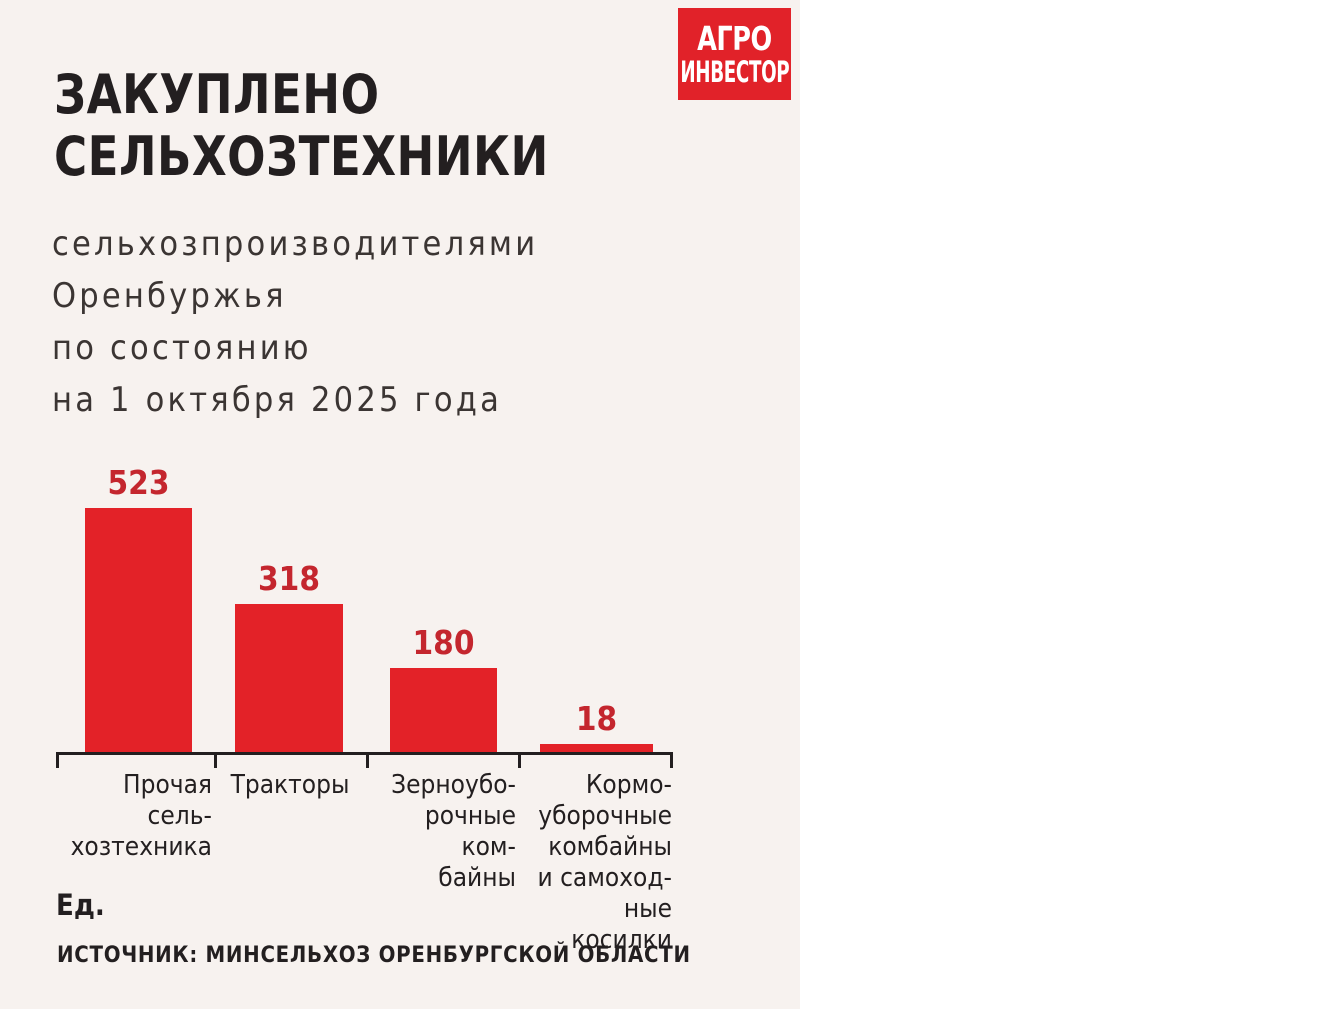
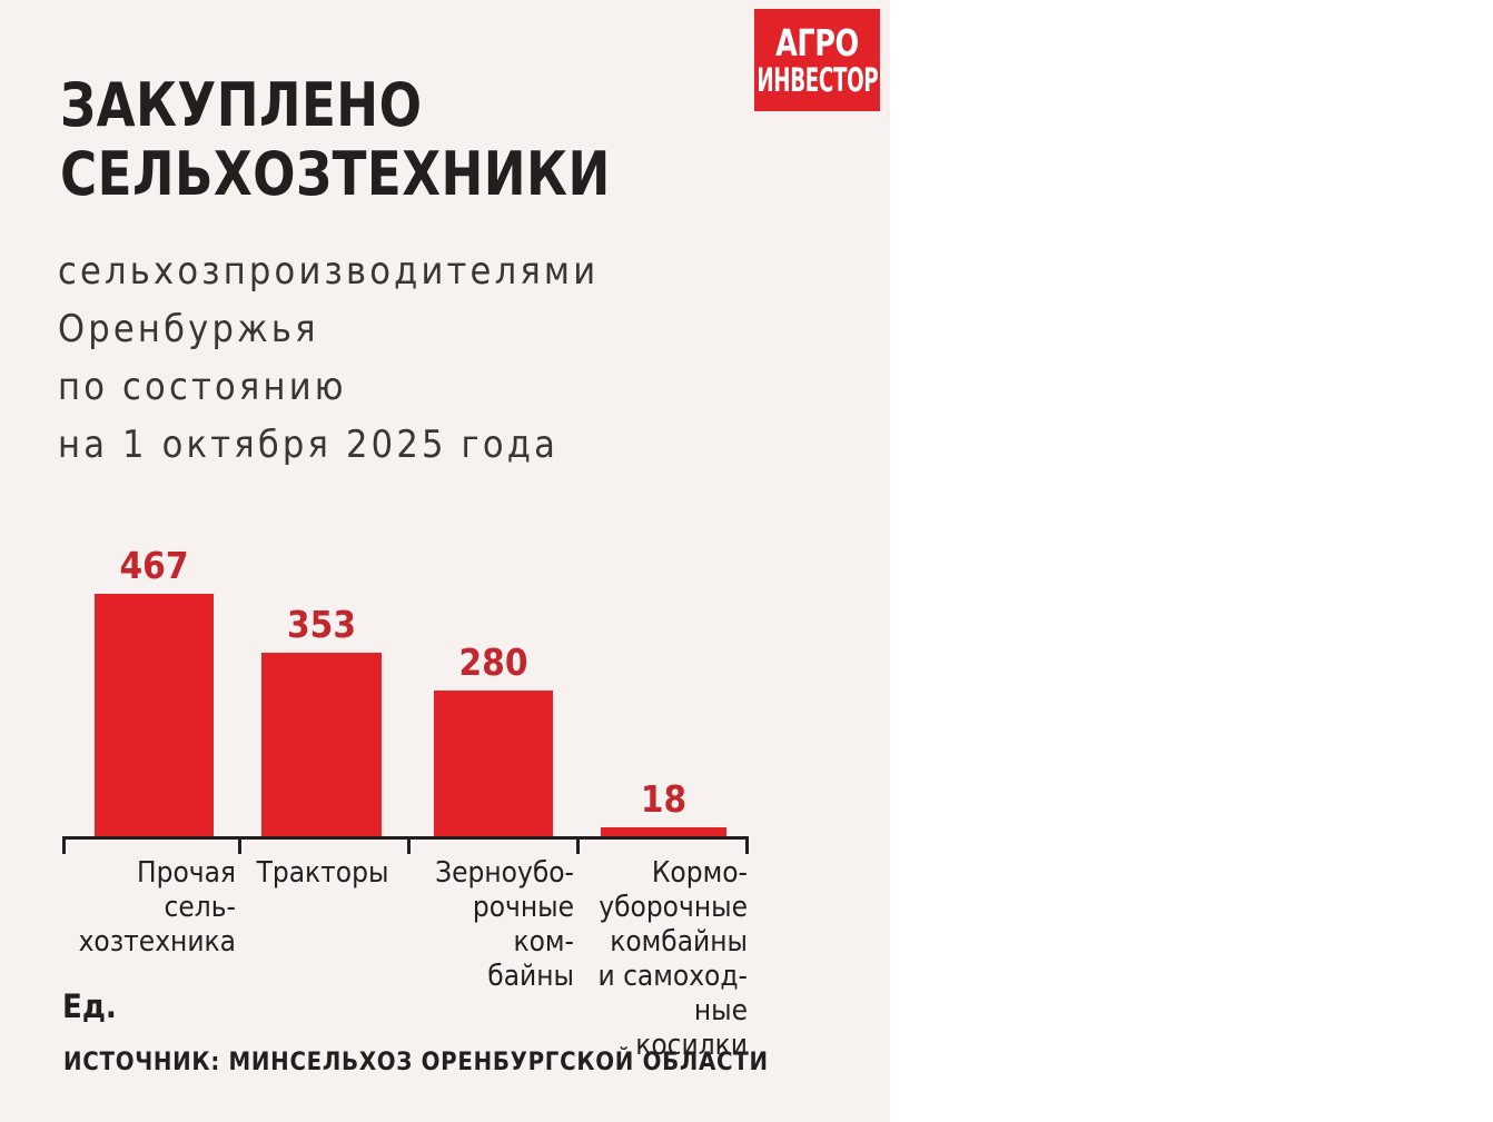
Прочая сель- хозтехника: 523 -> 467
Тракторы: 318 -> 353
Зерноубо- рочные ком- байны: 180 -> 280
